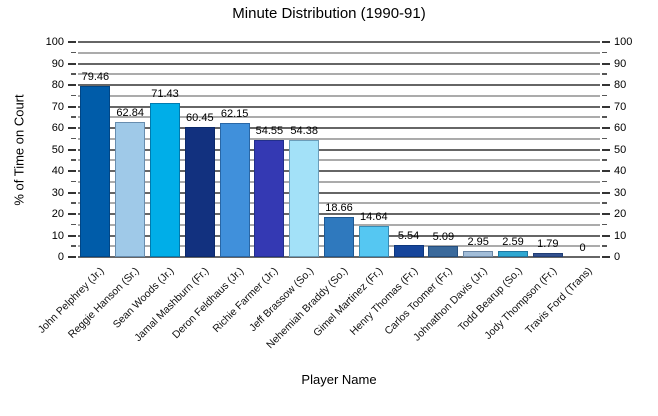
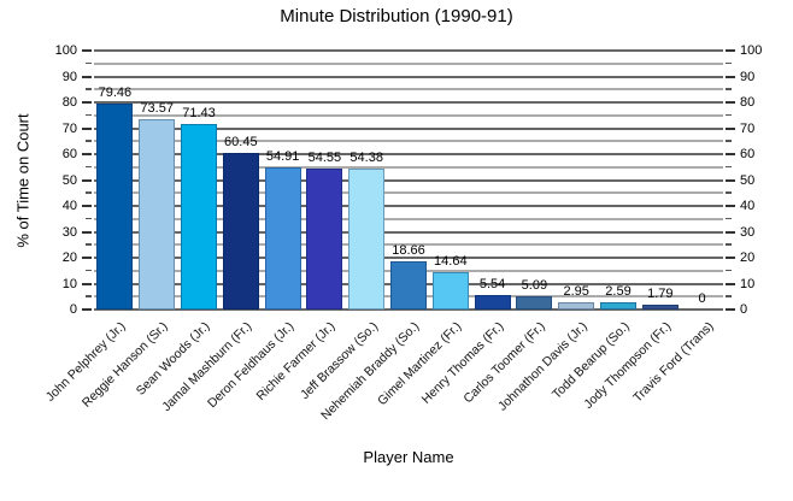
Reggie Hanson (Sr.): 62.84 -> 73.57
Deron Feldhaus (Jr.): 62.15 -> 54.91
